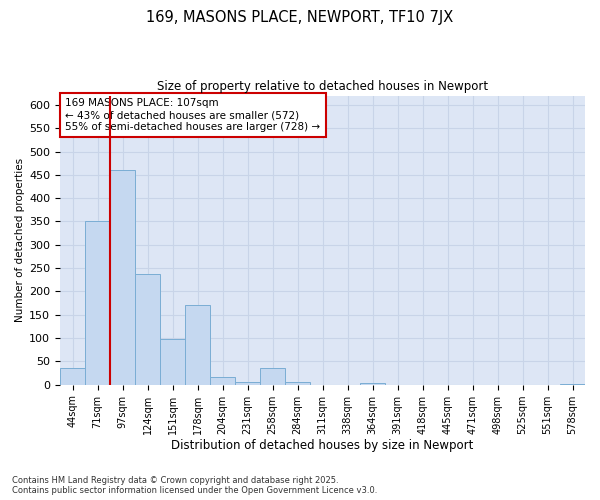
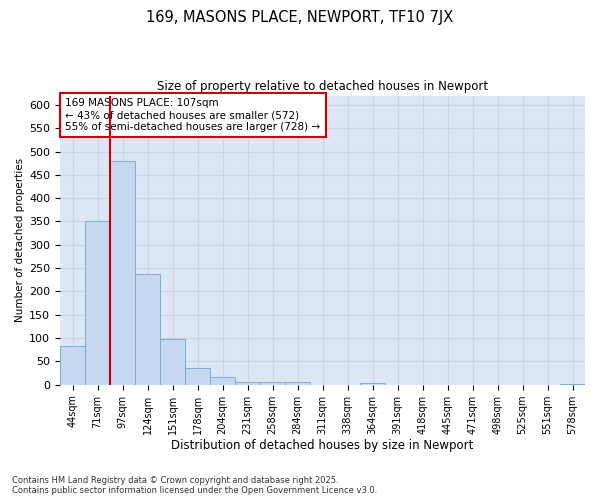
44sqm: 35 -> 83
97sqm: 460 -> 480
178sqm: 170 -> 35
258sqm: 35 -> 5
